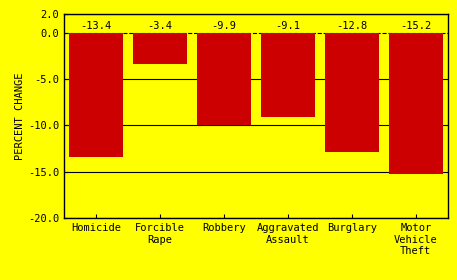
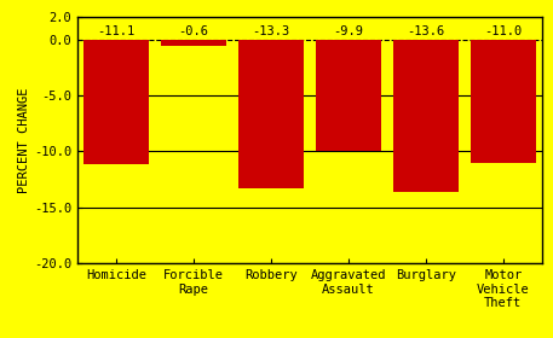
Homicide: -13.4 -> -11.1
Forcible Rape: -3.4 -> -0.6
Robbery: -9.9 -> -13.3
Aggravated Assault: -9.1 -> -9.9
Burglary: -12.8 -> -13.6
Motor Vehicle Theft: -15.2 -> -11.0
